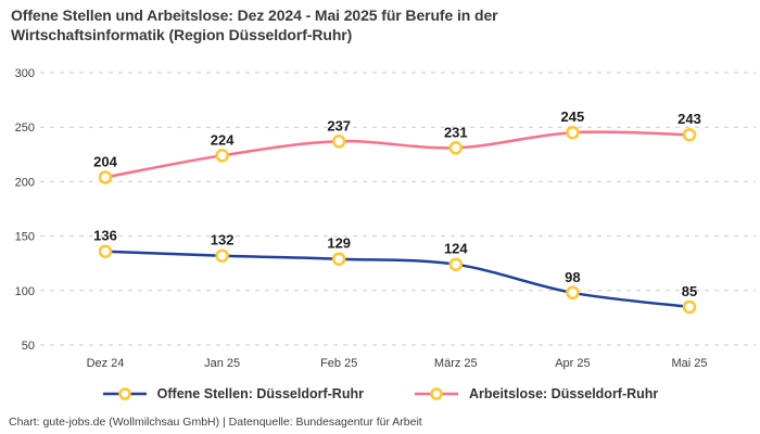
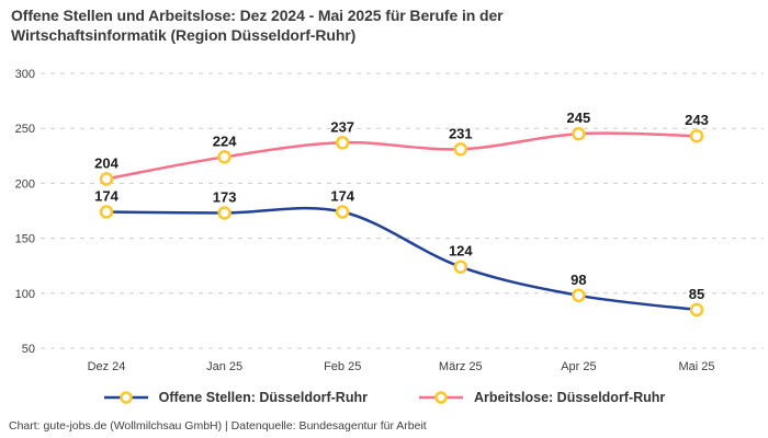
Offene Stellen: Düsseldorf-Ruhr/Dez 24: 136 -> 174
Offene Stellen: Düsseldorf-Ruhr/Jan 25: 132 -> 173
Offene Stellen: Düsseldorf-Ruhr/Feb 25: 129 -> 174
